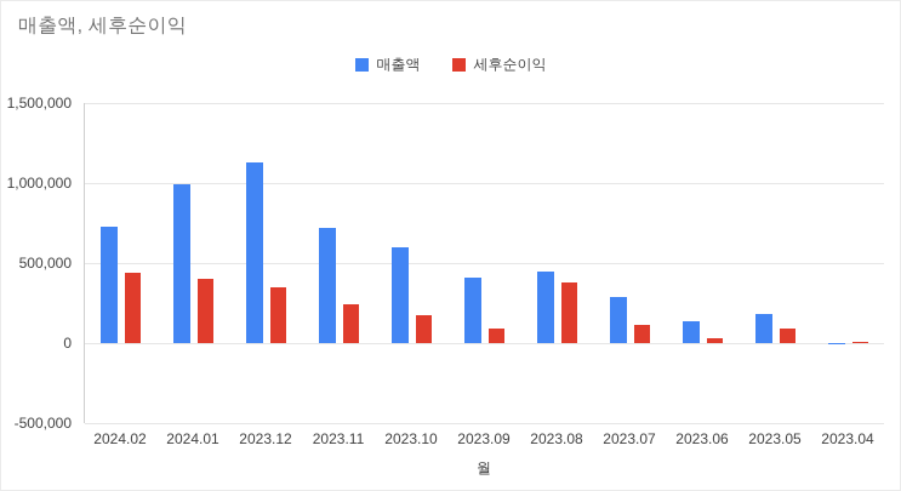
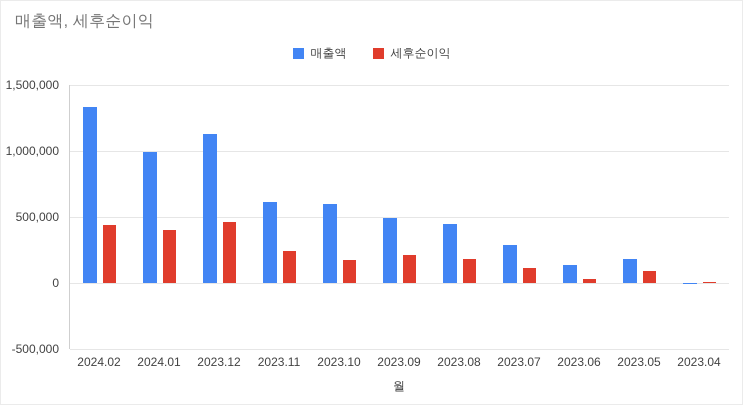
매출액/2024.02: 730000 -> 1330000
세후순이익/2023.12: 350000 -> 460000
매출액/2023.11: 720000 -> 620000
매출액/2023.09: 410000 -> 500000
세후순이익/2023.09: 90000 -> 210000
세후순이익/2023.08: 380000 -> 180000
